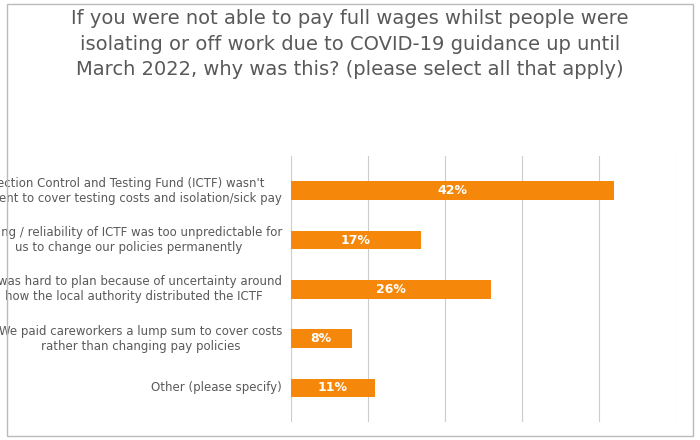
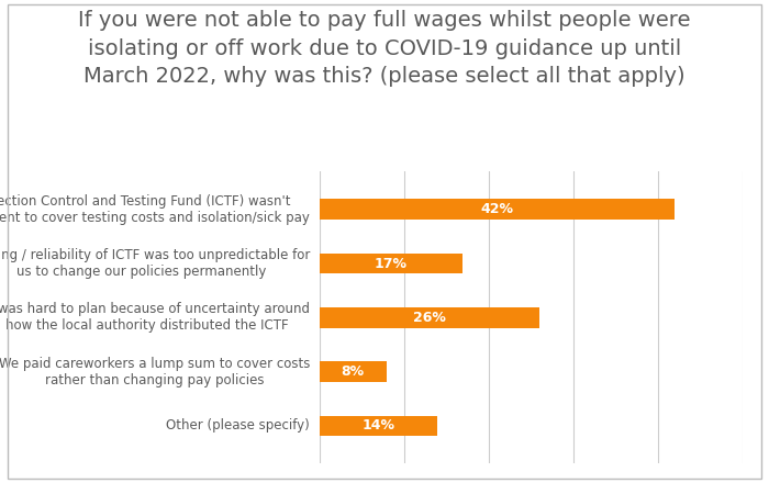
Other (please specify): 11% -> 14%
